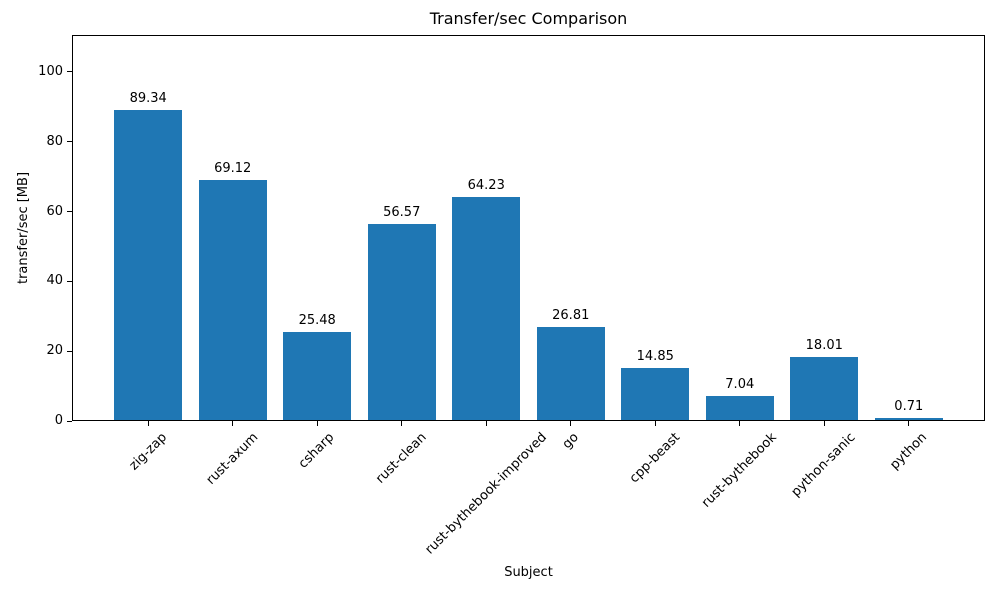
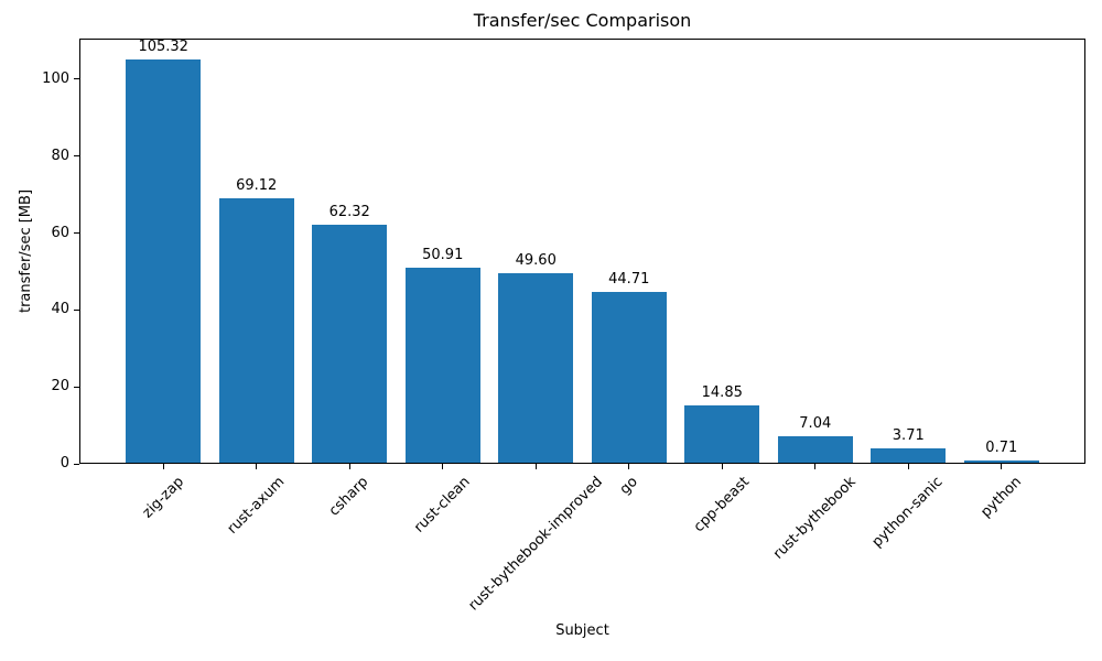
zig-zap: 89.34 -> 105.32
csharp: 25.48 -> 62.32
rust-clean: 56.57 -> 50.91
rust-bythebook-improved: 64.23 -> 49.60
go: 26.81 -> 44.71
python-sanic: 18.01 -> 3.71
